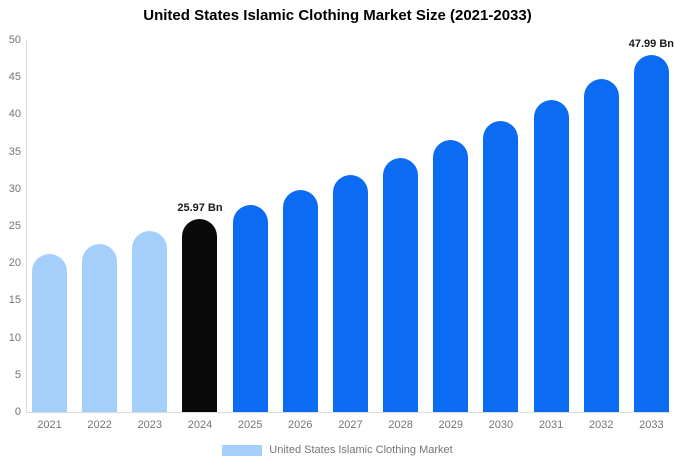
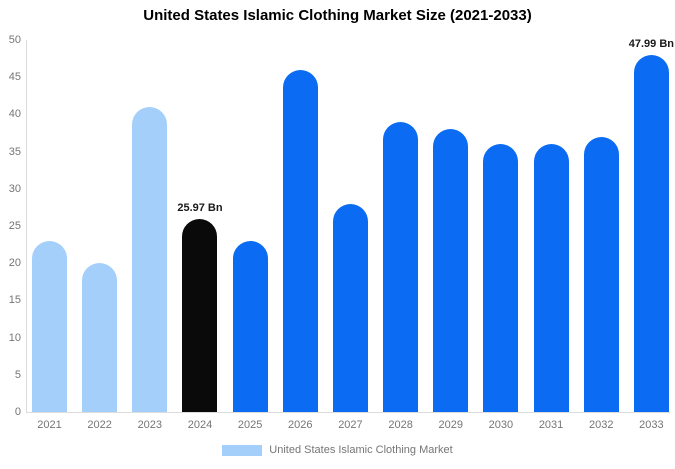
2021: 21 -> 23
2022: 23 -> 20
2023: 24 -> 41
2025: 28 -> 23
2026: 30 -> 46
2027: 32 -> 28
2028: 34 -> 39
2029: 36 -> 38
2030: 39 -> 36
2031: 42 -> 36
2032: 45 -> 37
